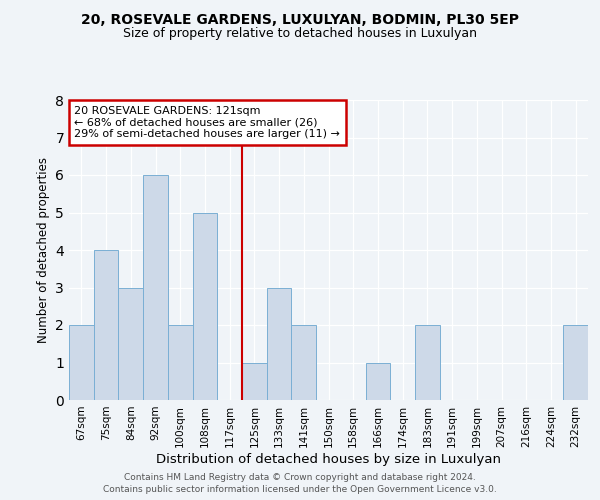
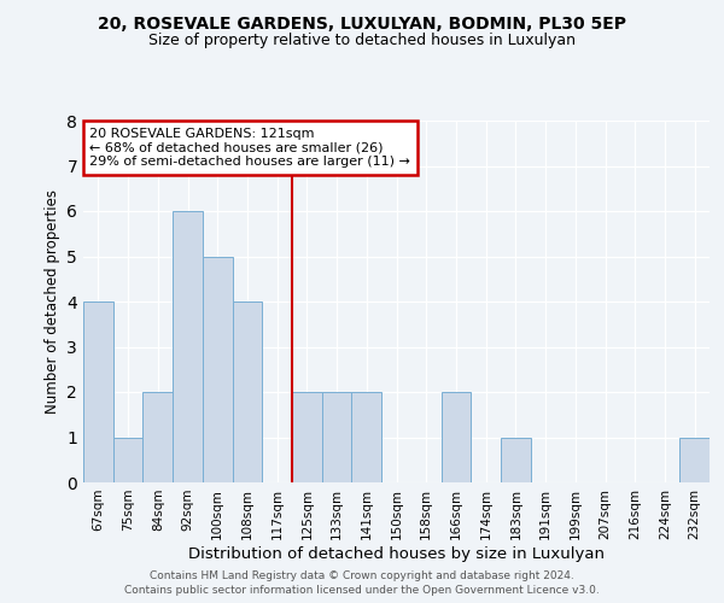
67sqm: 2 -> 4
75sqm: 4 -> 1
84sqm: 3 -> 2
100sqm: 2 -> 5
108sqm: 5 -> 4
125sqm: 1 -> 2
133sqm: 3 -> 2
166sqm: 1 -> 2
183sqm: 2 -> 1
232sqm: 2 -> 1
